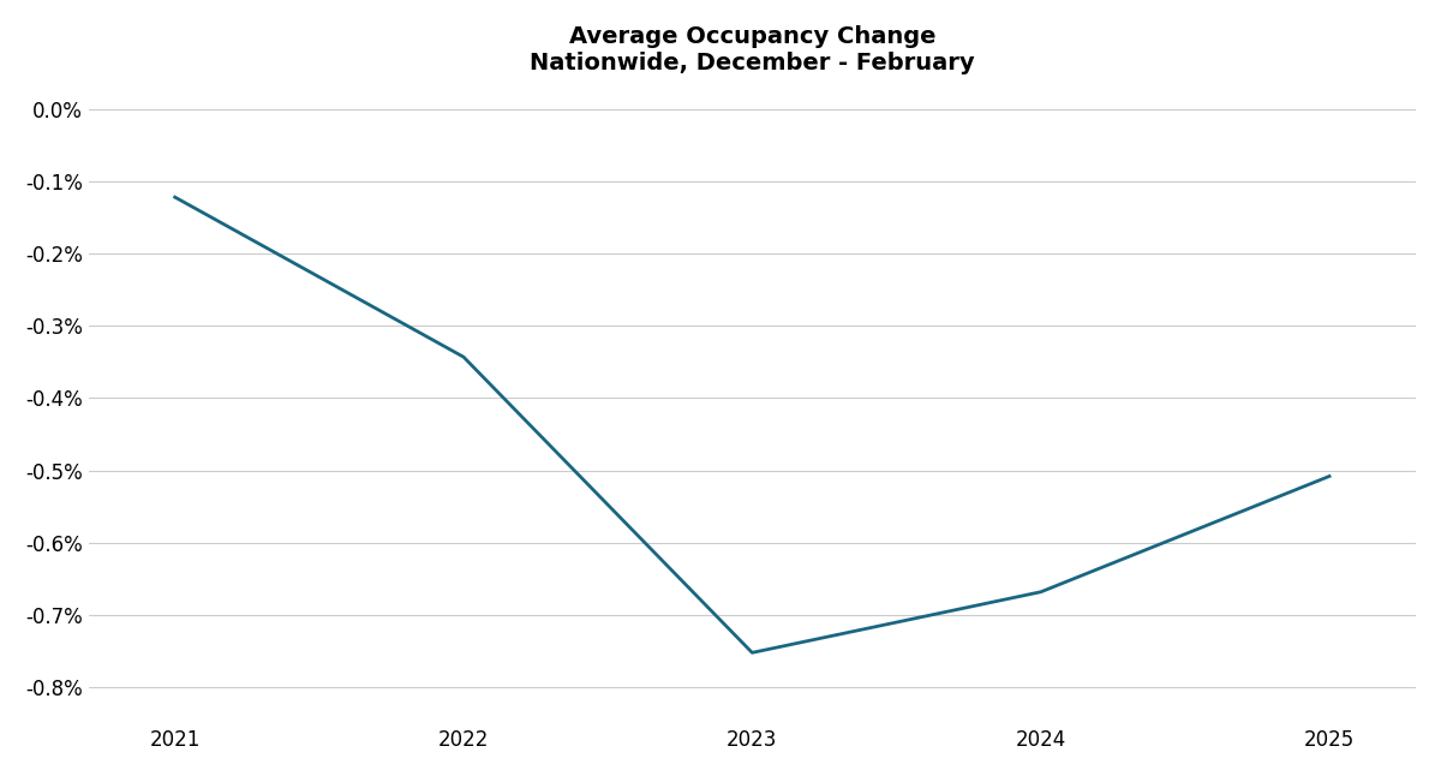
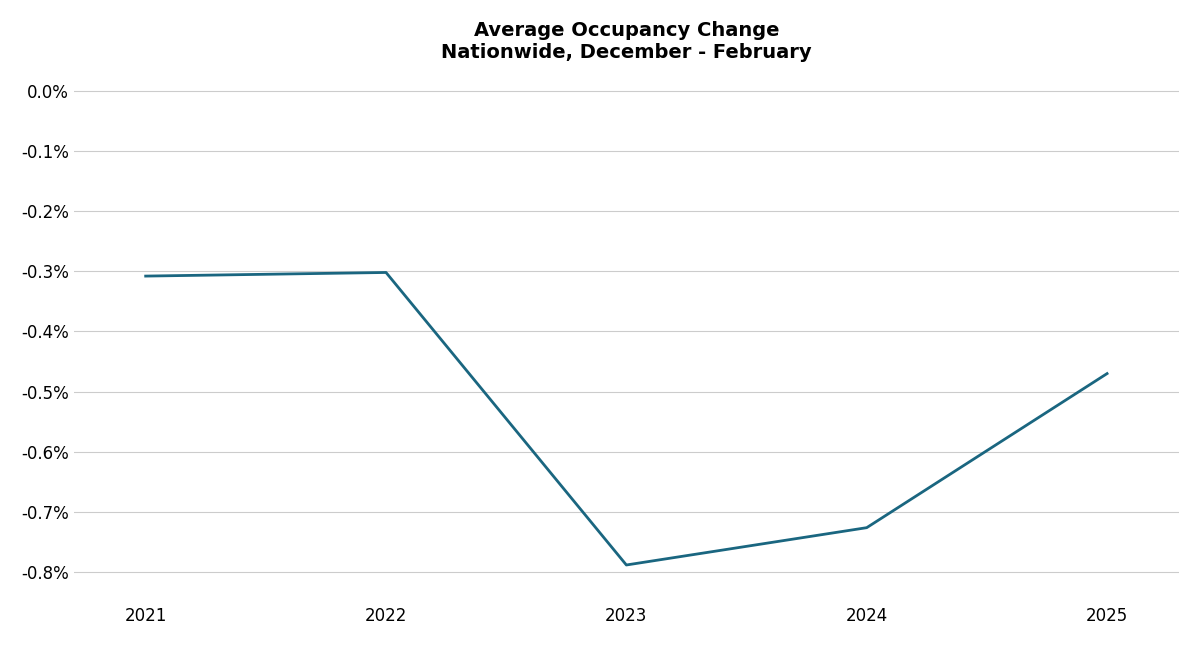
2021: -0.122% -> -0.308%
2022: -0.343% -> -0.302%
2023: -0.752% -> -0.788%
2024: -0.668% -> -0.726%
2025: -0.508% -> -0.470%
